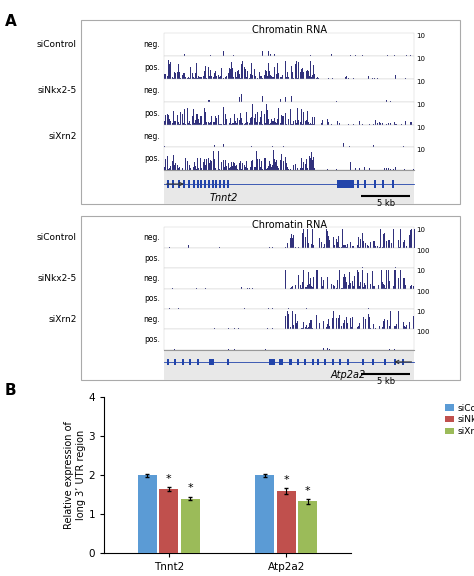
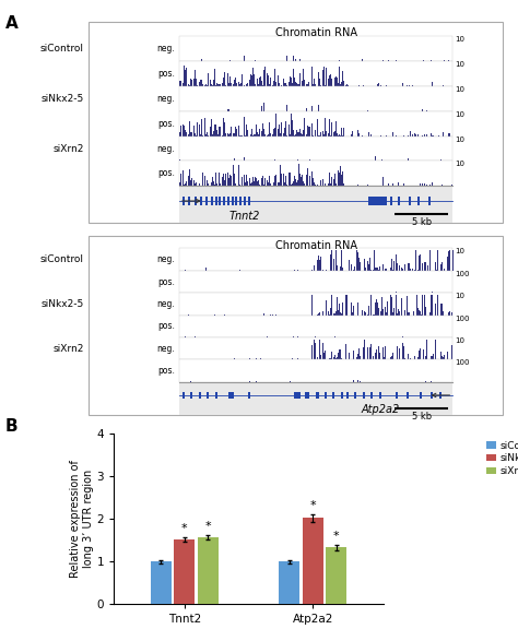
siControl/Tnnt2: 2 -> 1
siNkx2-5/Tnnt2: 1.65 -> 1.52
siXrn2/Tnnt2: 1.40 -> 1.57
siControl/Atp2a2: 2 -> 1
siNkx2-5/Atp2a2: 1.60 -> 2.02
